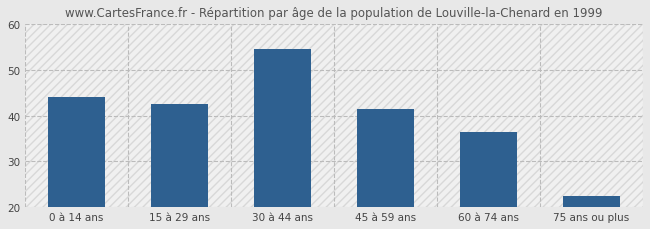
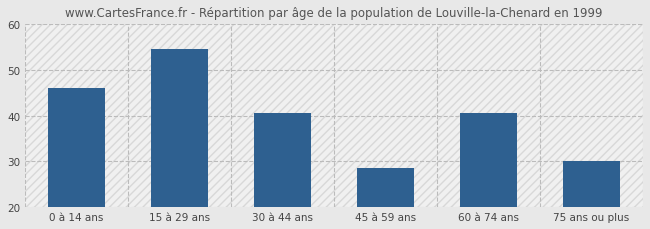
0 à 14 ans: 44.0 -> 46.0
15 à 29 ans: 42.5 -> 54.5
30 à 44 ans: 54.5 -> 40.5
45 à 59 ans: 41.5 -> 28.5
60 à 74 ans: 36.5 -> 40.5
75 ans ou plus: 22.5 -> 30.0
